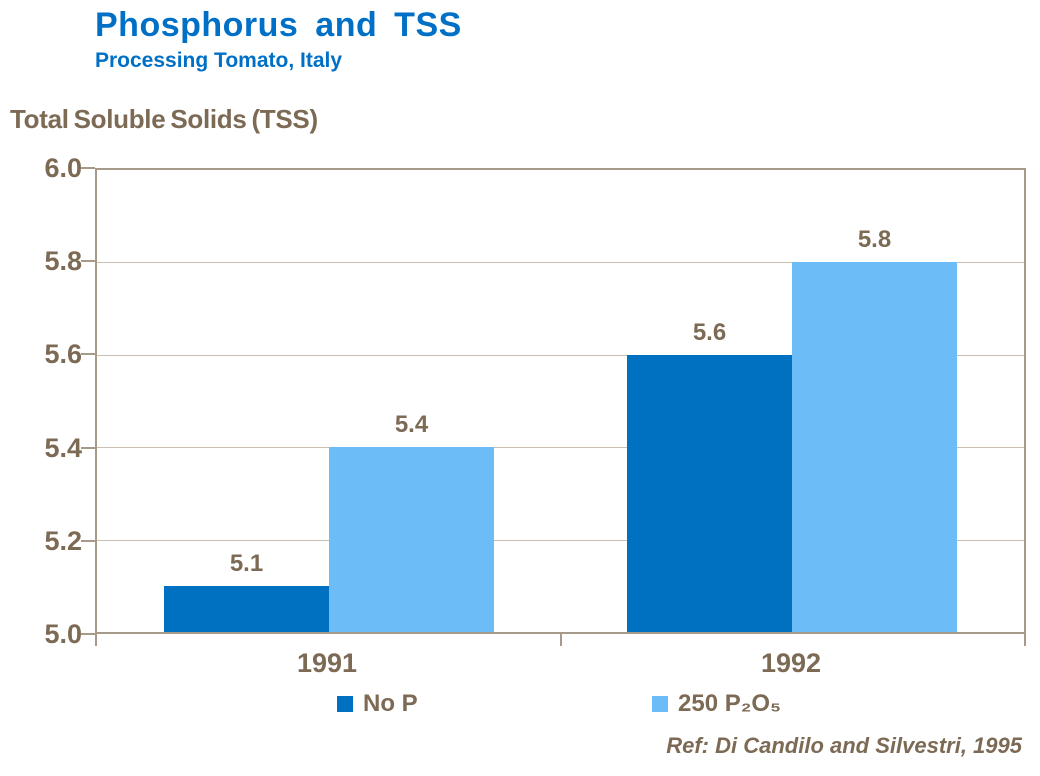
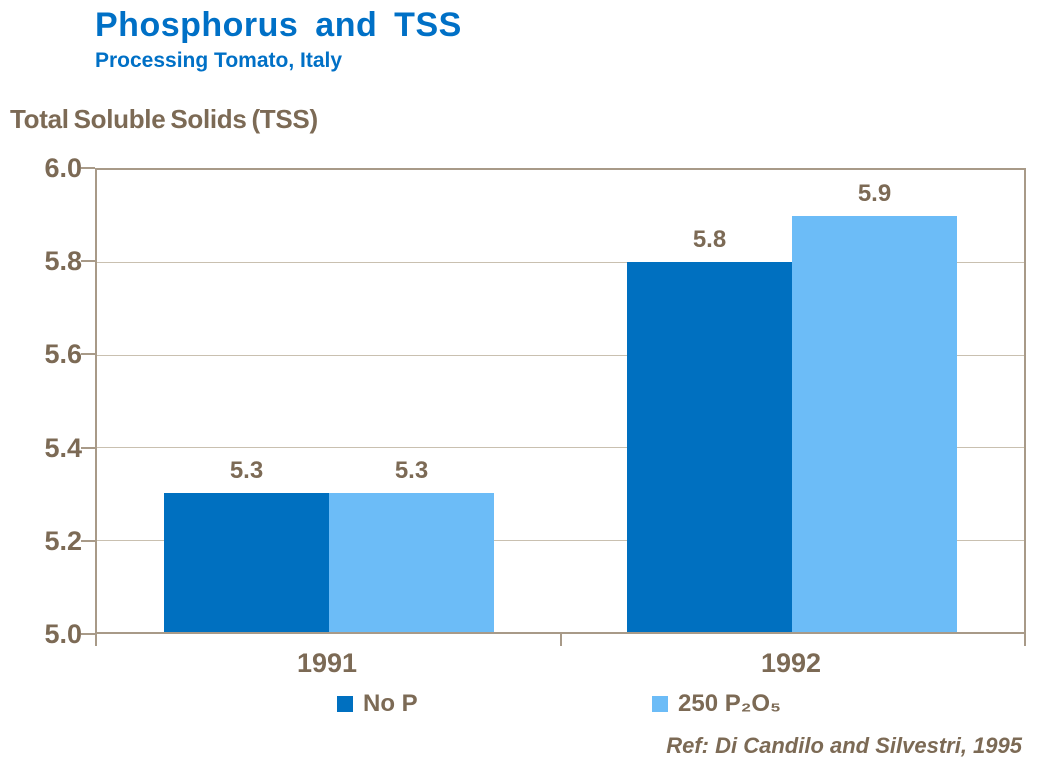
No P/1991: 5.1 -> 5.3
250 P₂O₅/1991: 5.4 -> 5.3
No P/1992: 5.6 -> 5.8
250 P₂O₅/1992: 5.8 -> 5.9
